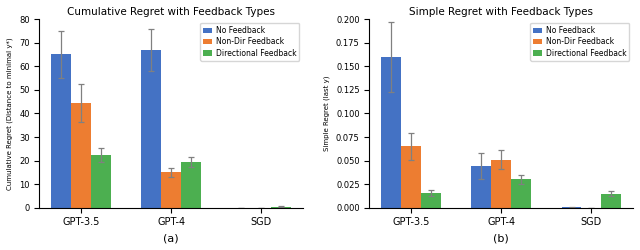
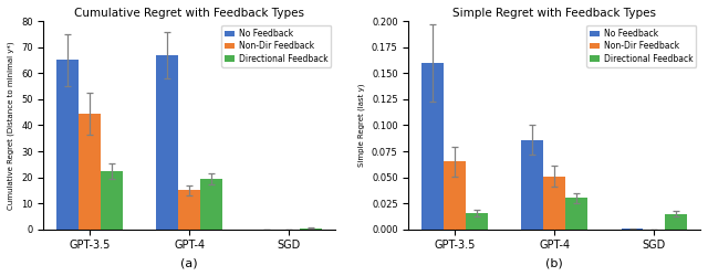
Simple Regret with Feedback Types/No Feedback/GPT-4: 0.044 -> 0.086
